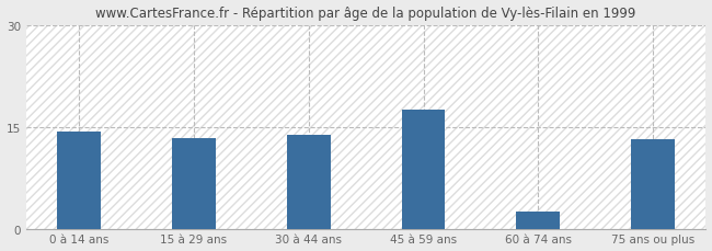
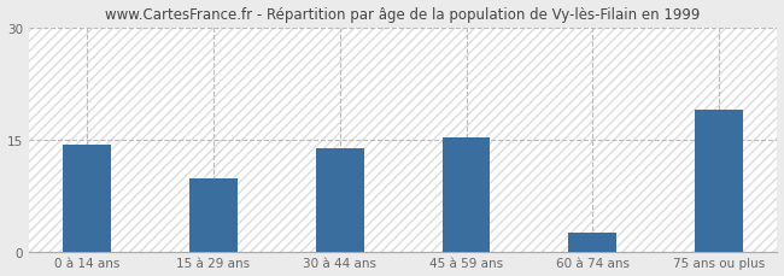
15 à 29 ans: 13.3 -> 9.8
45 à 59 ans: 17.6 -> 15.2
75 ans ou plus: 13.1 -> 19.0
